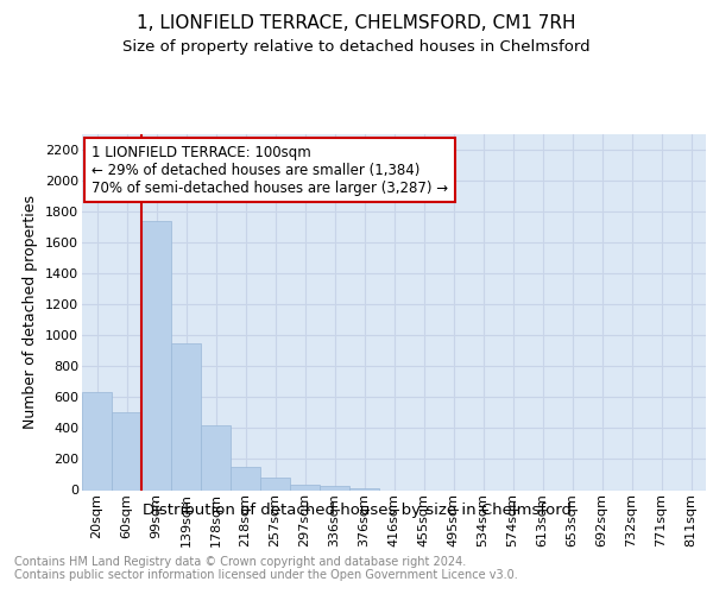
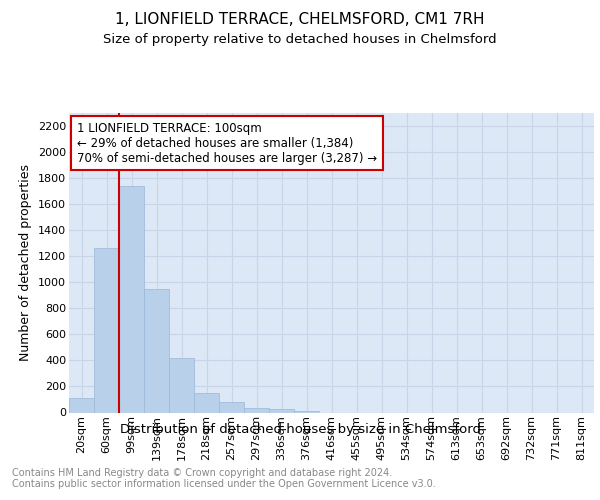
20sqm: 630 -> 120
60sqm: 500 -> 1260
